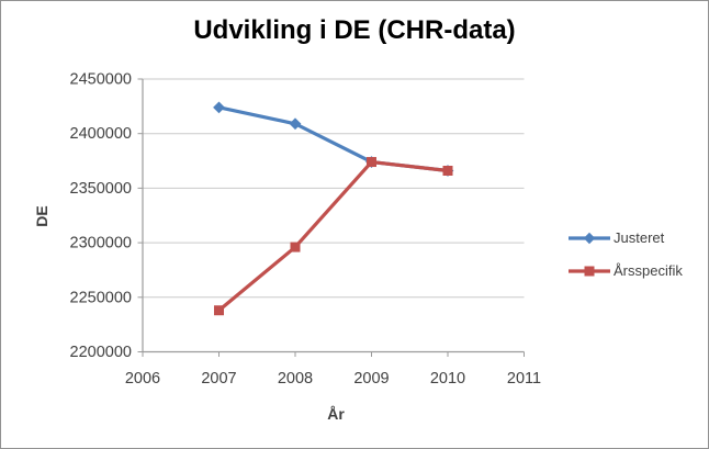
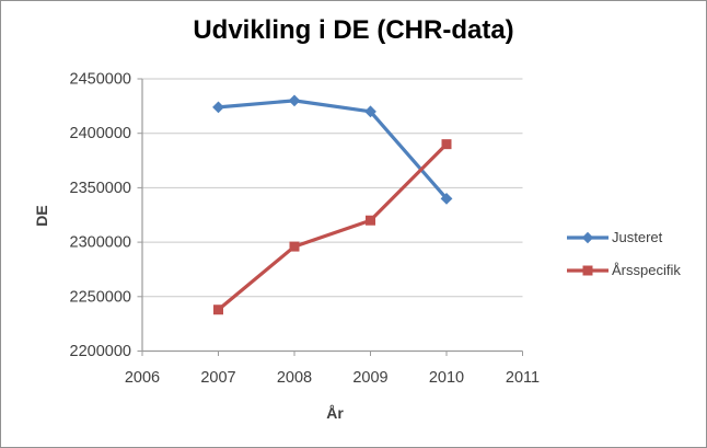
Justeret/2008: 2410000 -> 2430000
Justeret/2009: 2370000 -> 2420000
Årsspecifik/2009: 2370000 -> 2320000
Justeret/2010: 2370000 -> 2340000
Årsspecifik/2010: 2370000 -> 2390000
